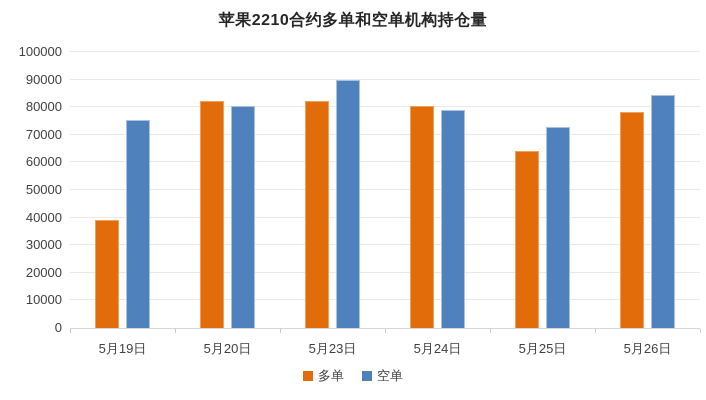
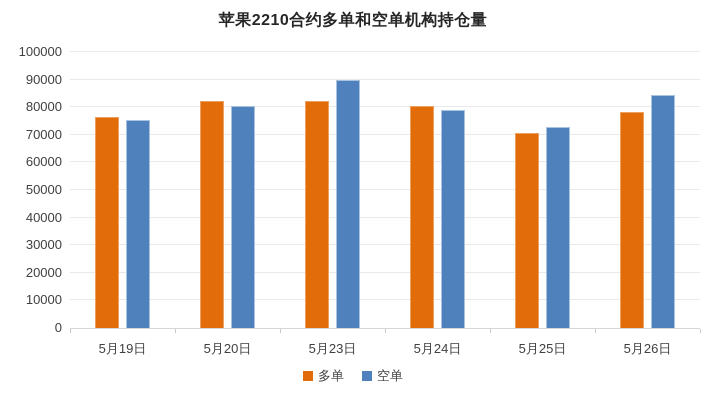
多单/5月19日: 39000 -> 76000
多单/5月25日: 64000 -> 71000
